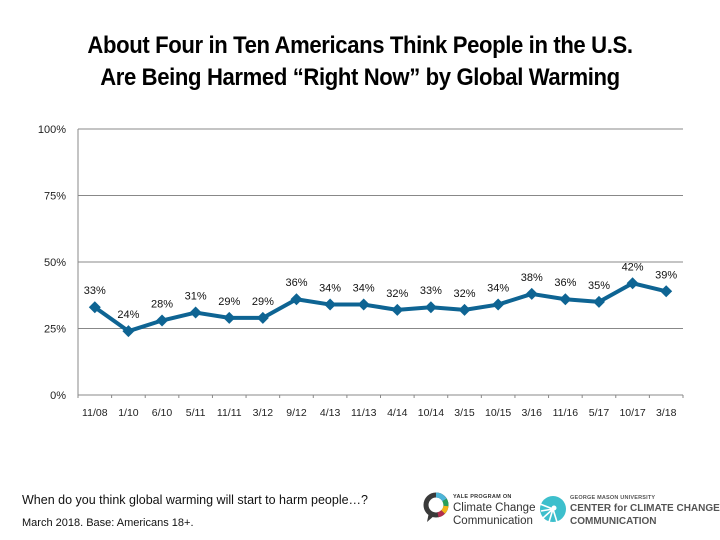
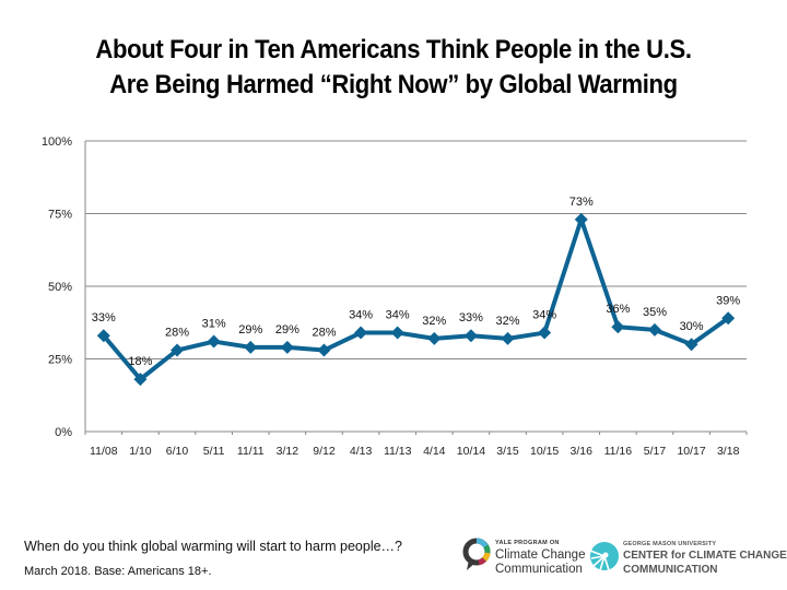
1/10: 24% -> 18%
9/12: 36% -> 28%
3/16: 38% -> 73%
10/17: 42% -> 30%
